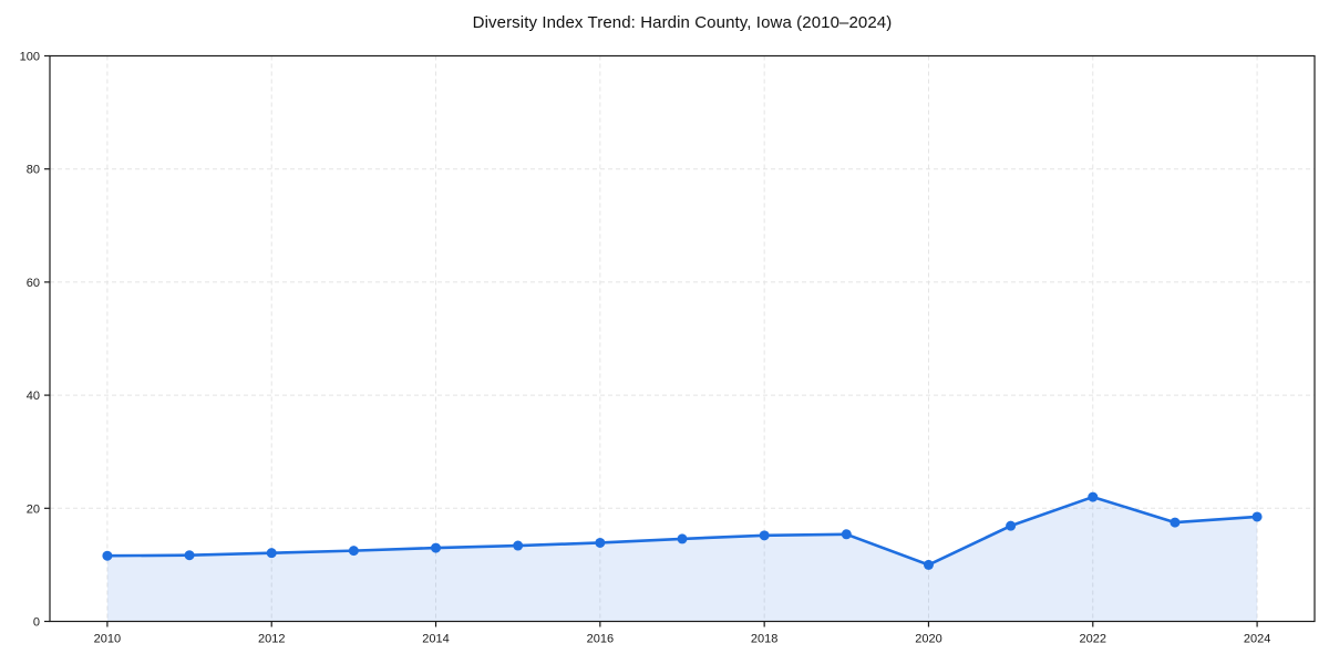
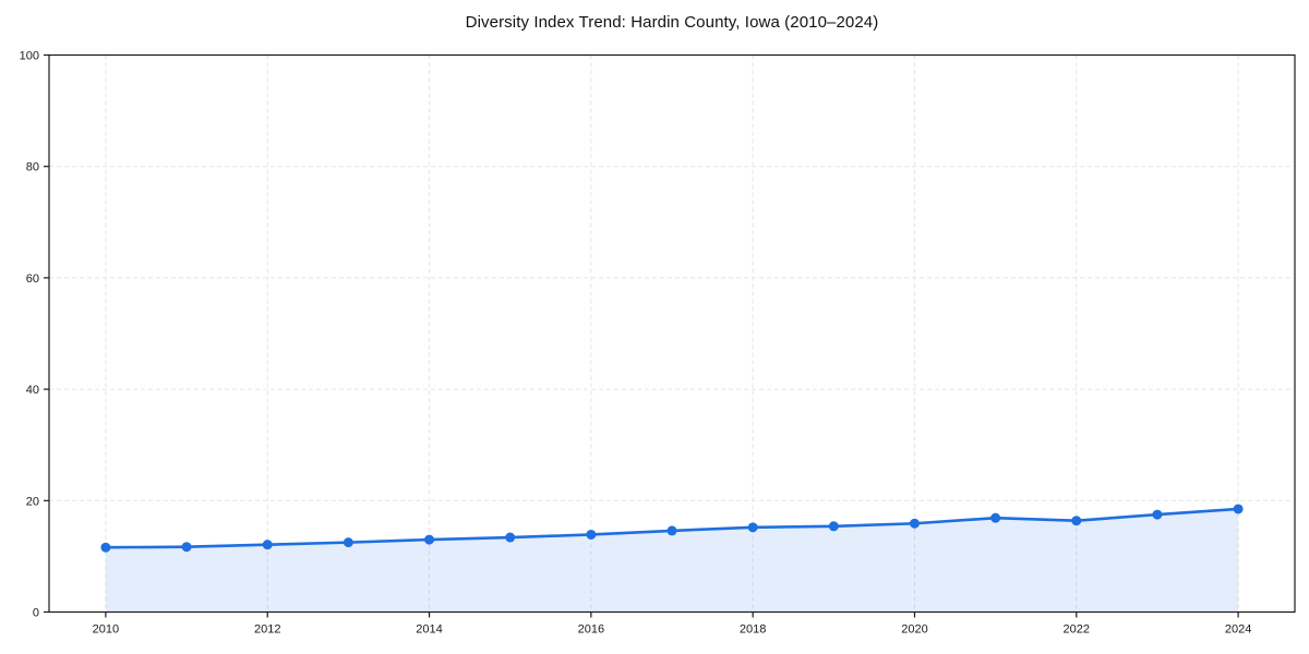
2020: 10 -> 16
2022: 22 -> 16
